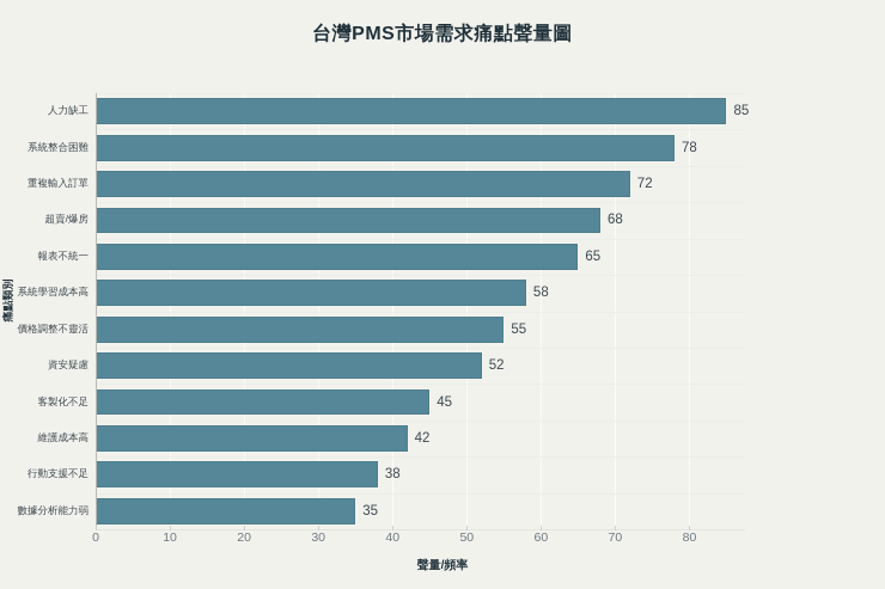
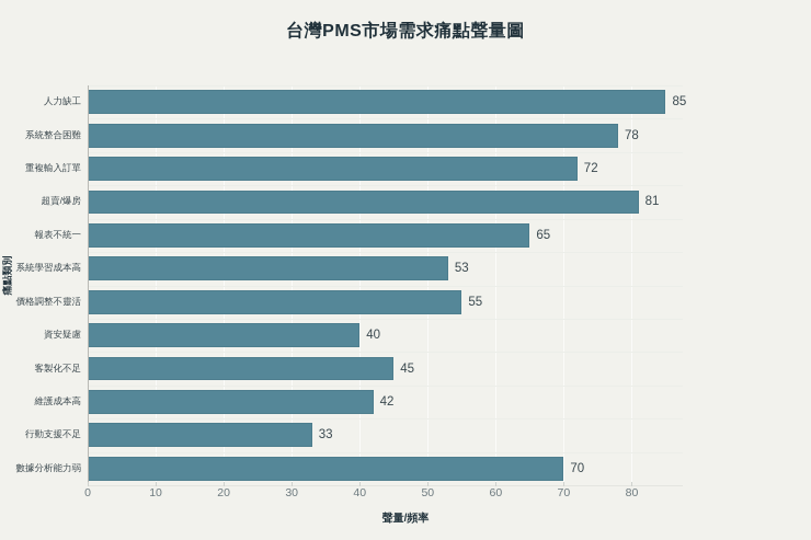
超賣/爆房: 68 -> 81
系統學習成本高: 58 -> 53
資安疑慮: 52 -> 40
行動支援不足: 38 -> 33
數據分析能力弱: 35 -> 70
